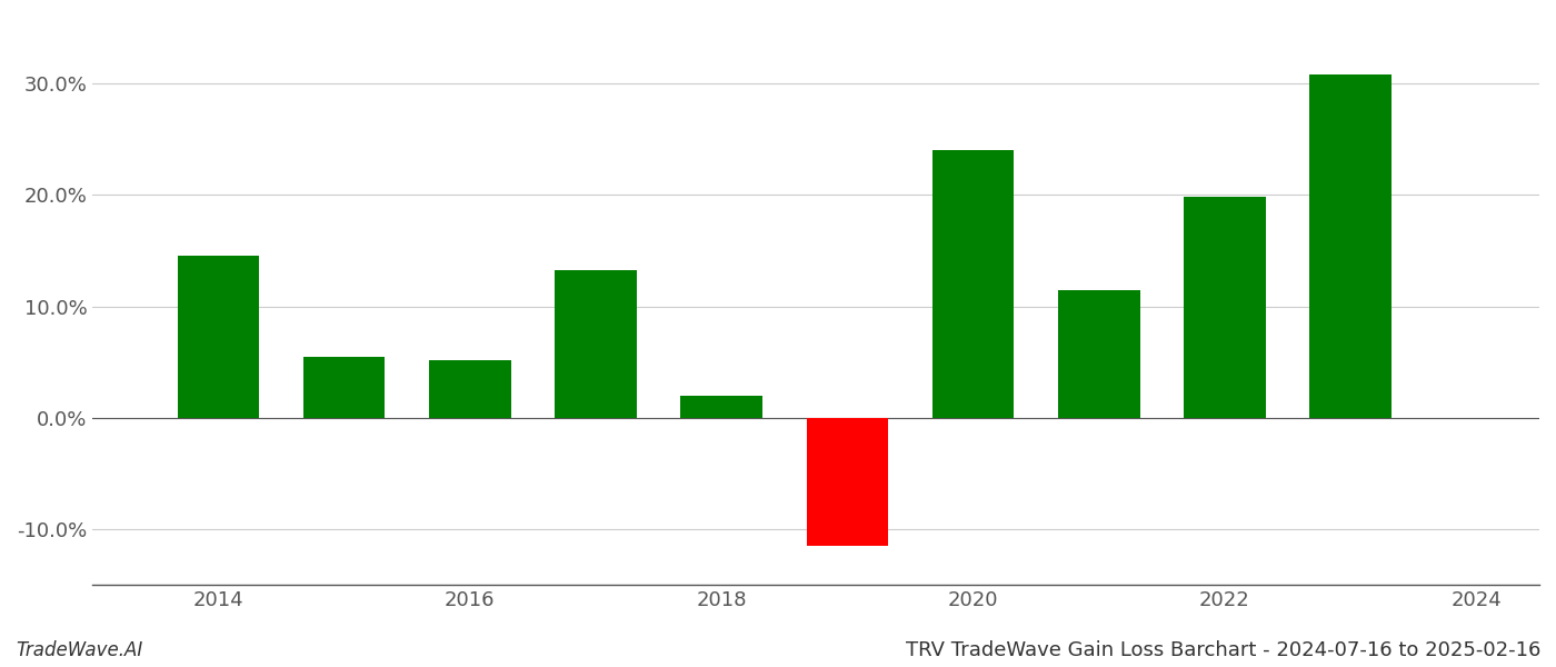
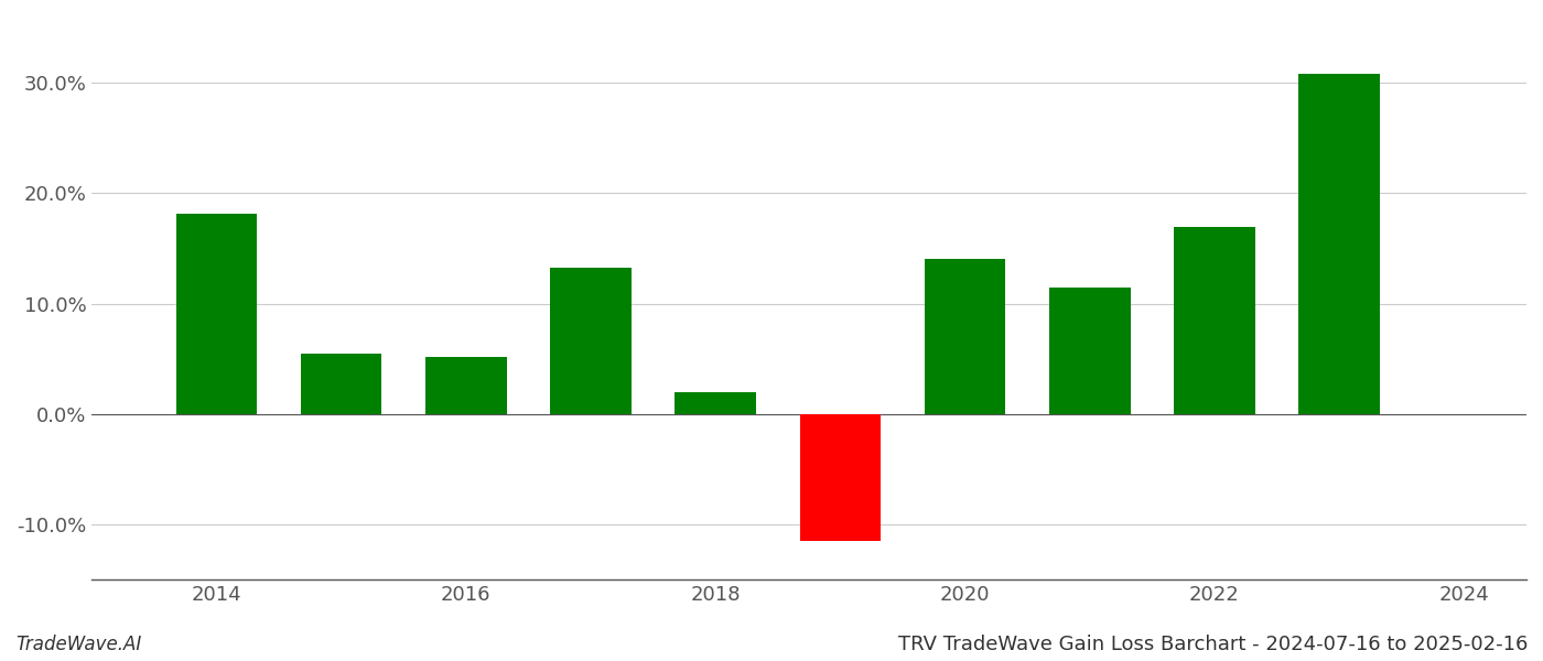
2014: 14.5% -> 18.1%
2020: 24.0% -> 14.0%
2022: 19.8% -> 16.9%
